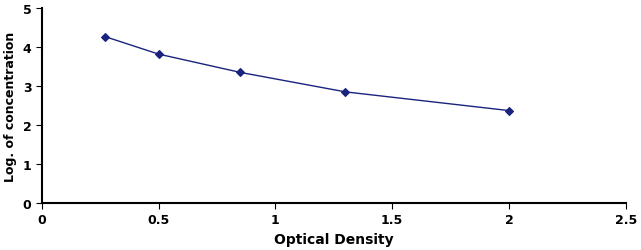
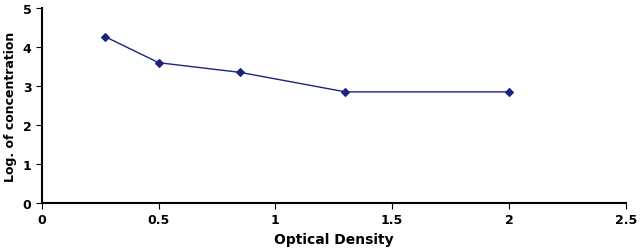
0.5: 3.82 -> 3.60
2: 2.37 -> 2.85
